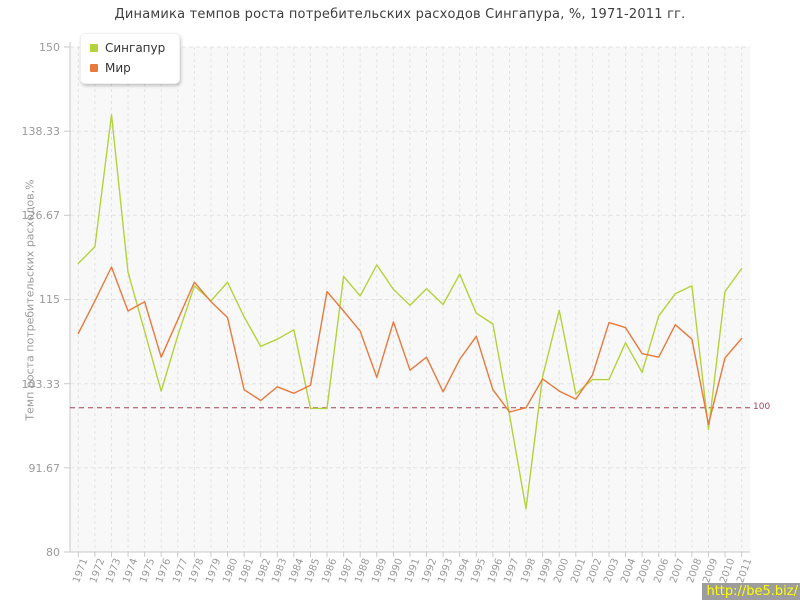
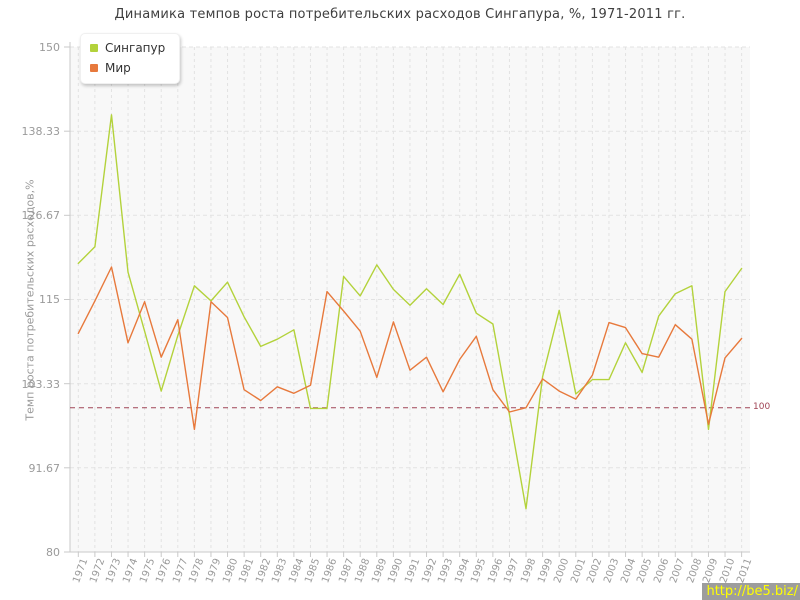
Мир/1974: 113 -> 109
Мир/1978: 117 -> 97
